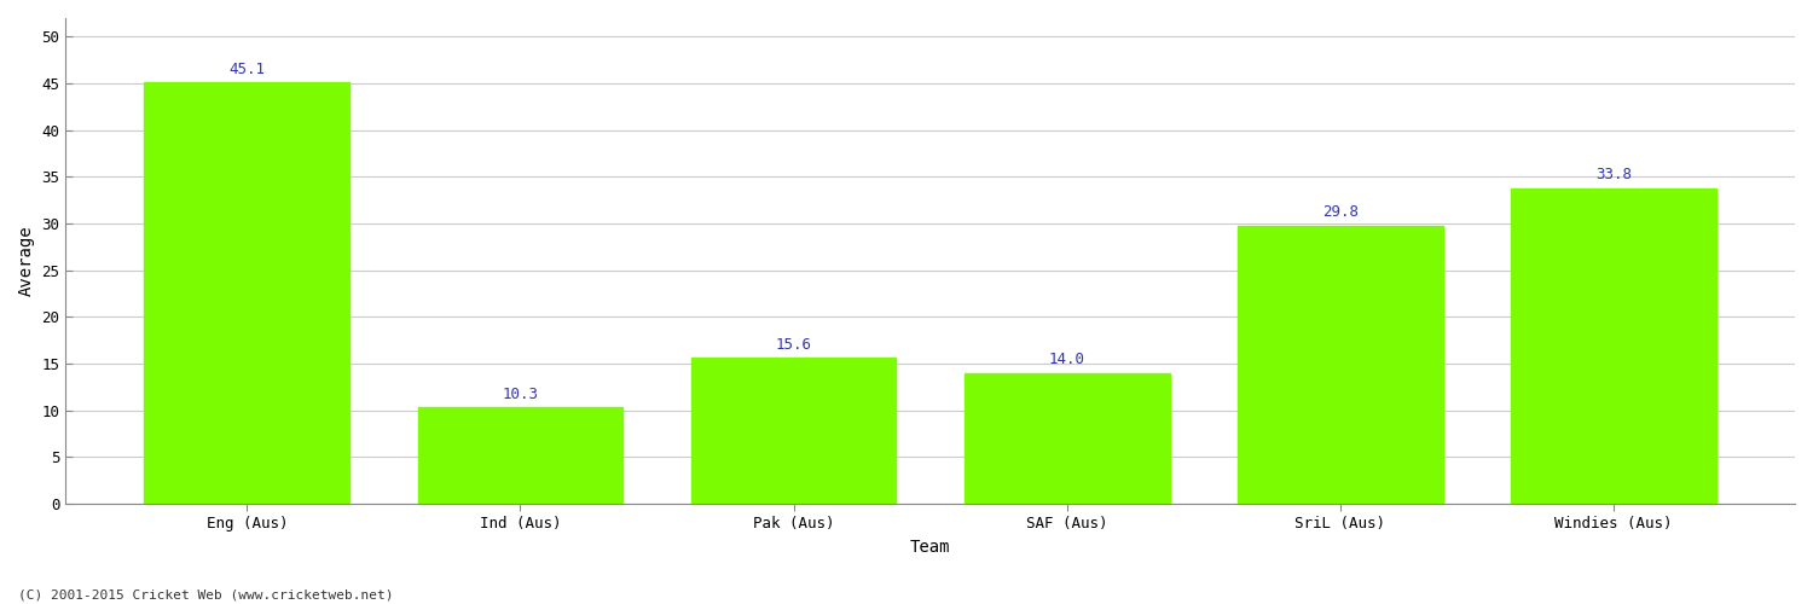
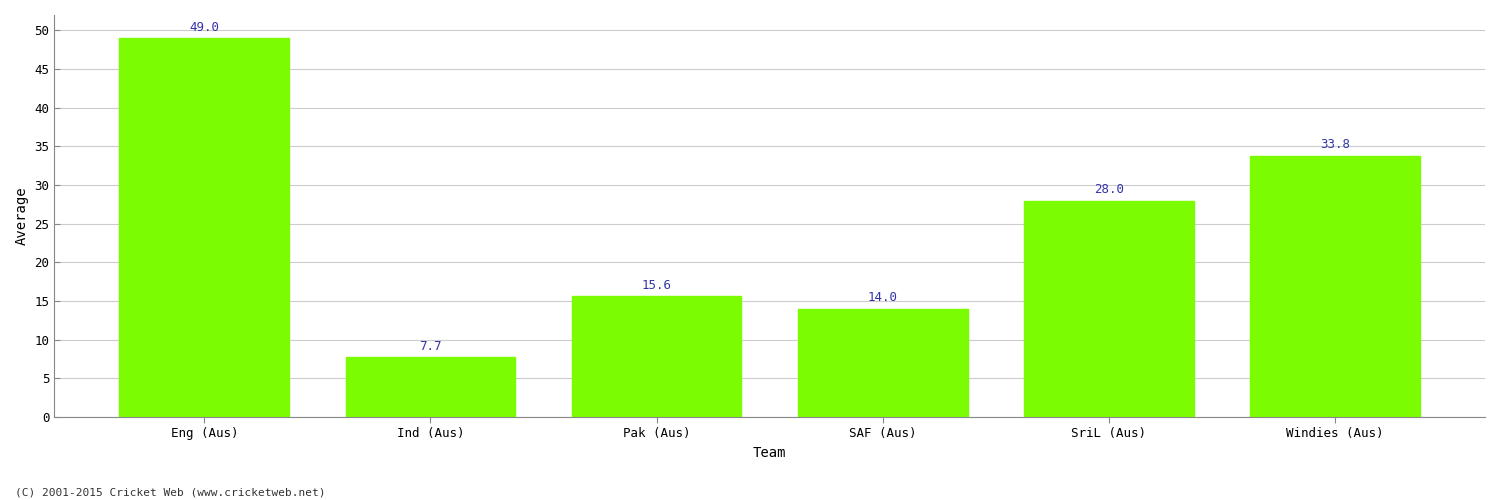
Eng (Aus): 45.1 -> 49.0
Ind (Aus): 10.3 -> 7.7
SriL (Aus): 29.8 -> 28.0
